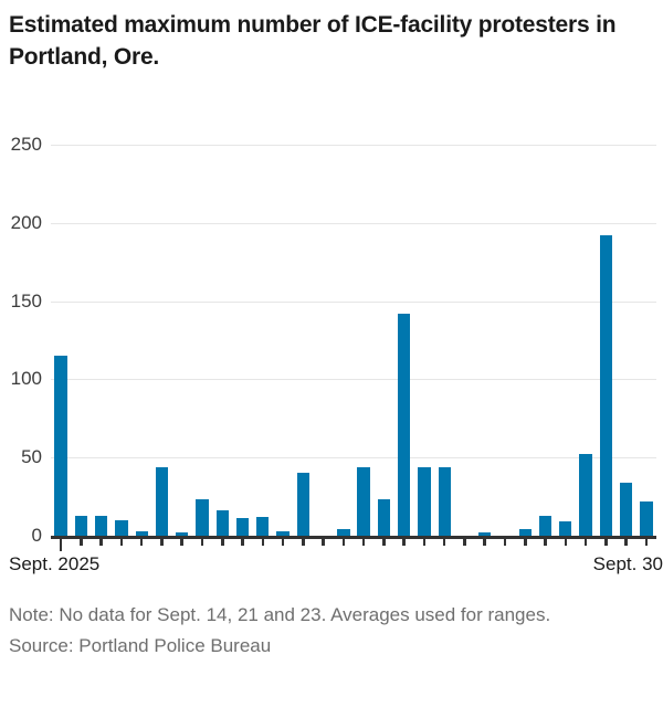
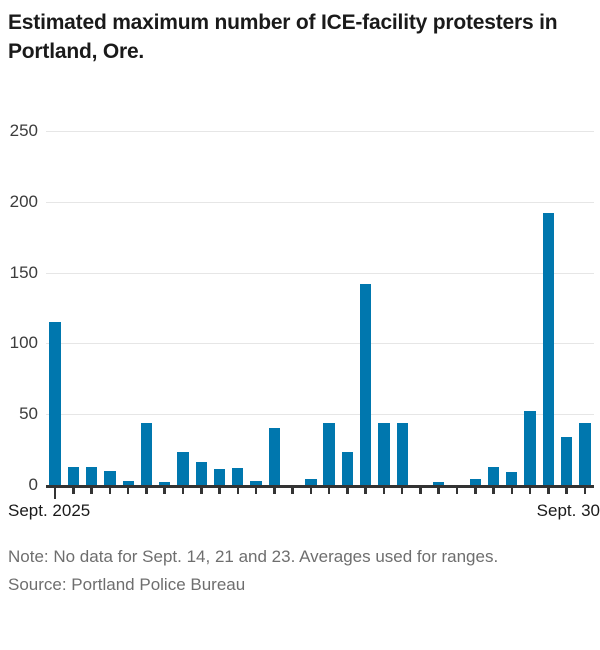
Sept. 30: 22 -> 44
